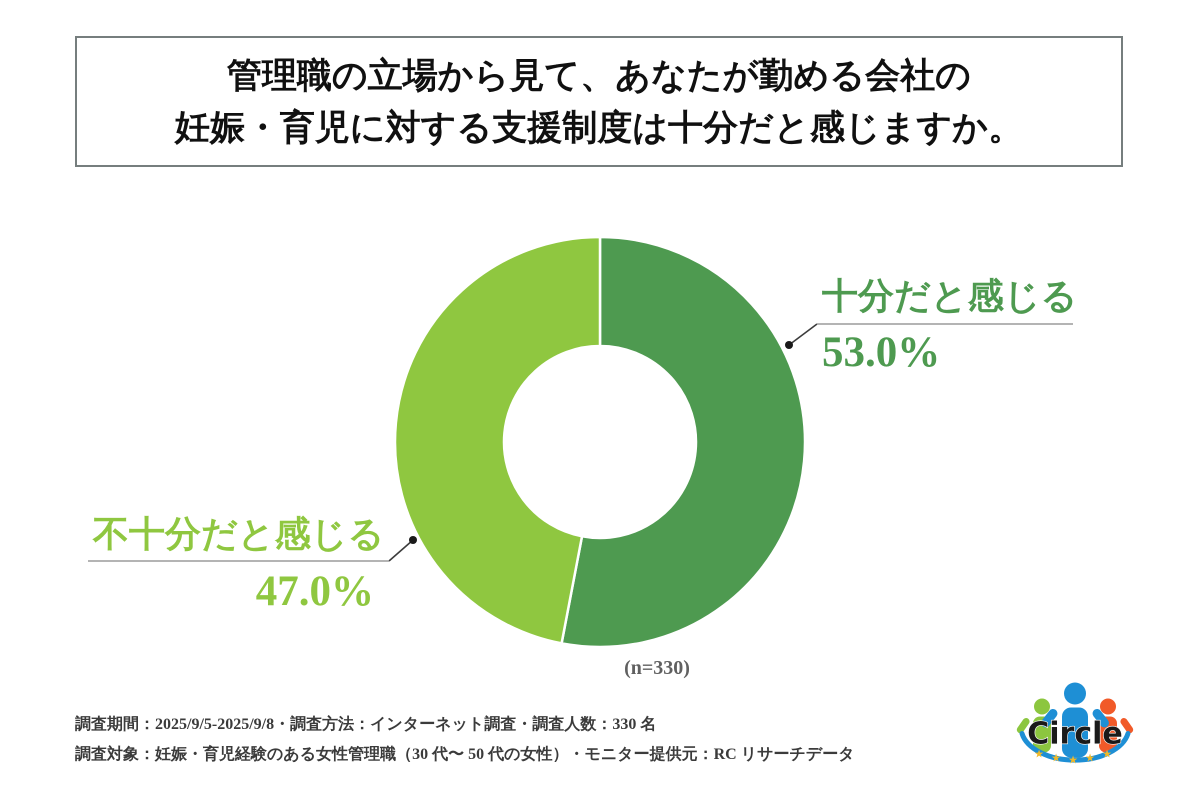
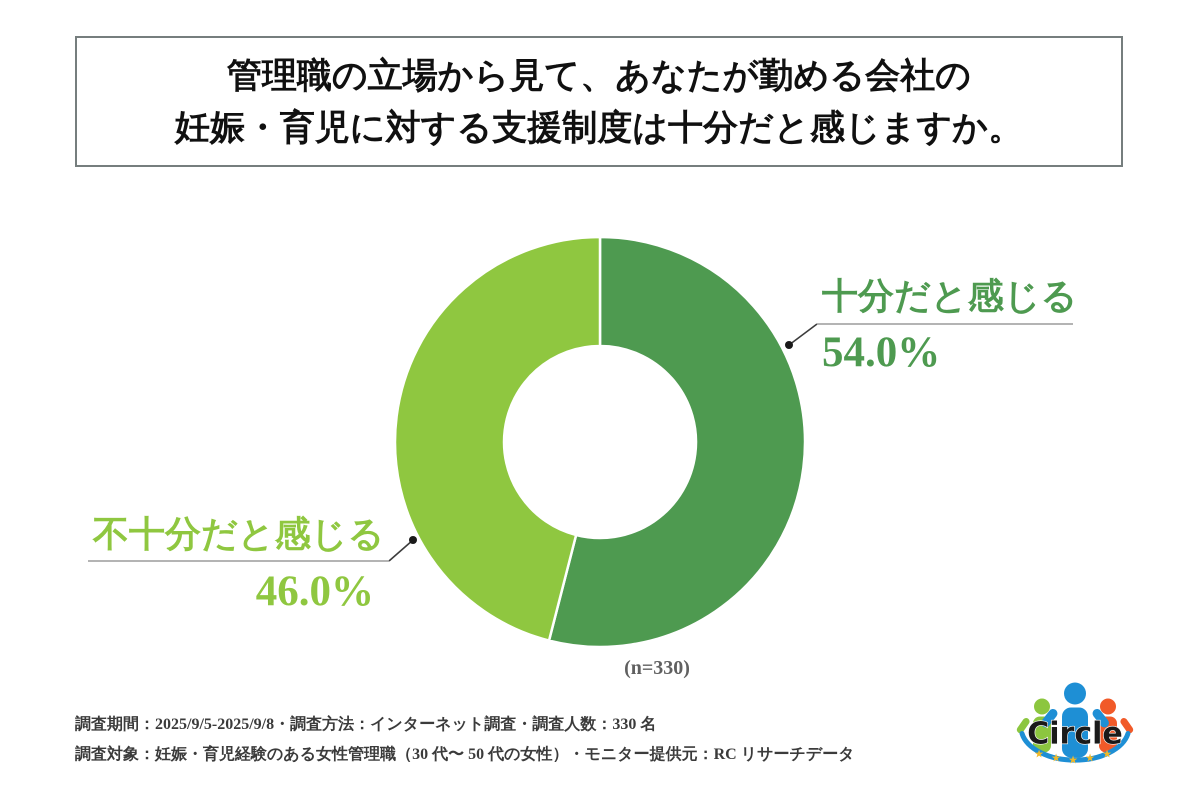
十分だと感じる: 53.0% -> 54.0%
不十分だと感じる: 47.0% -> 46.0%
